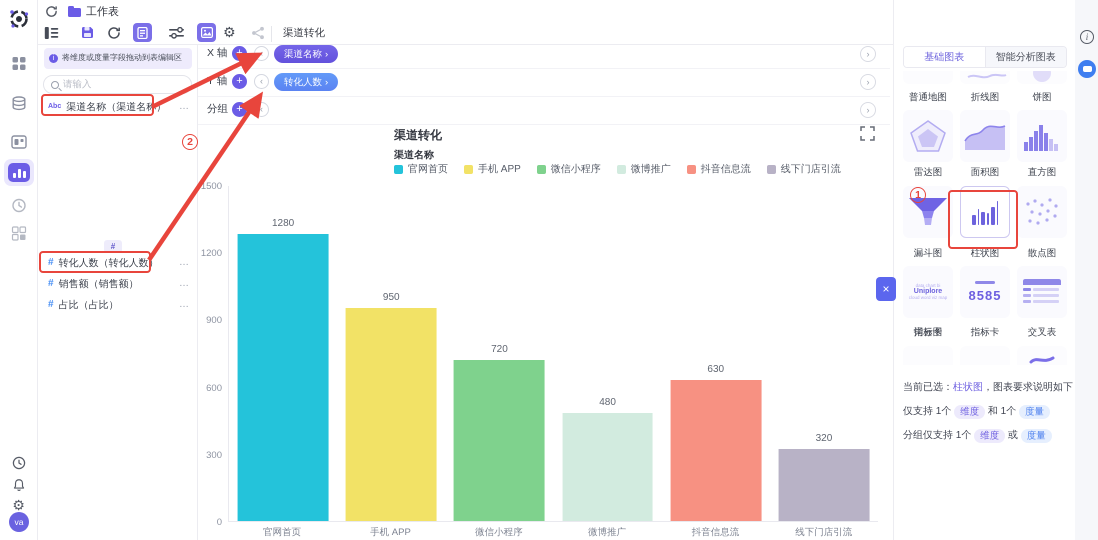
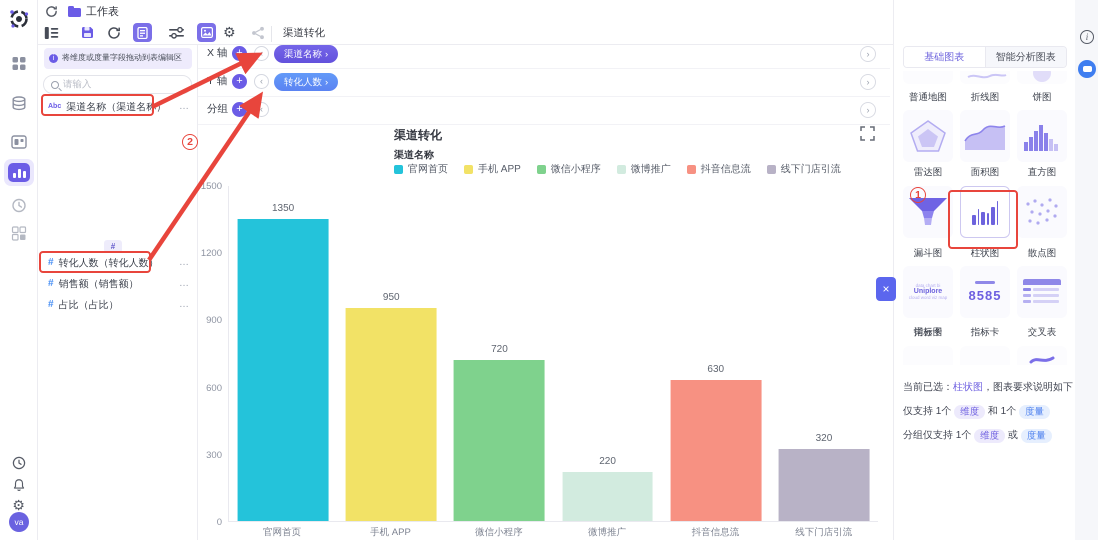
官网首页: 1280 -> 1350
微博推广: 480 -> 220
